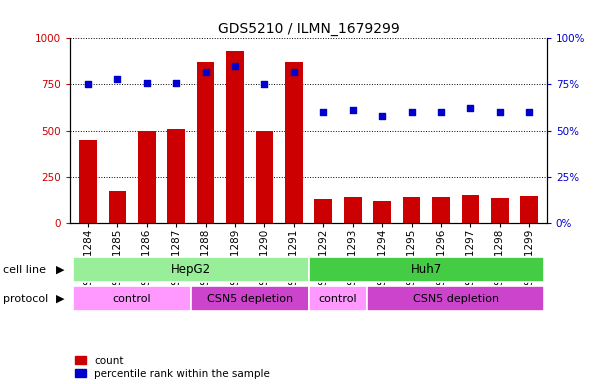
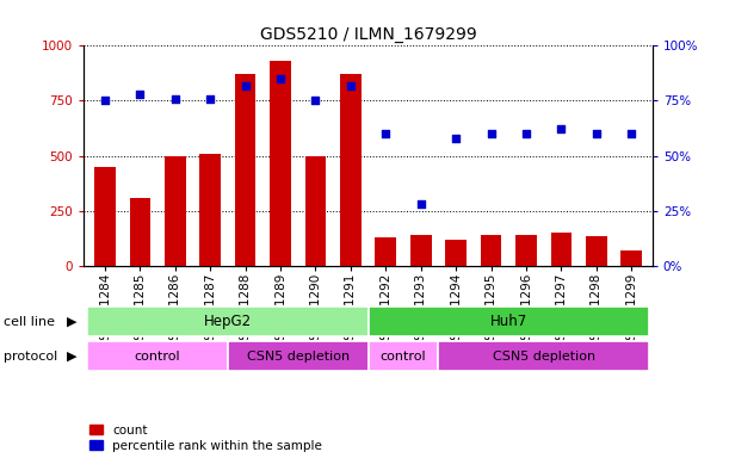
count/GSM651285: 170 -> 310
percentile rank within the sample/GSM651293: 61% -> 28%
count/GSM651299: 140 -> 70
